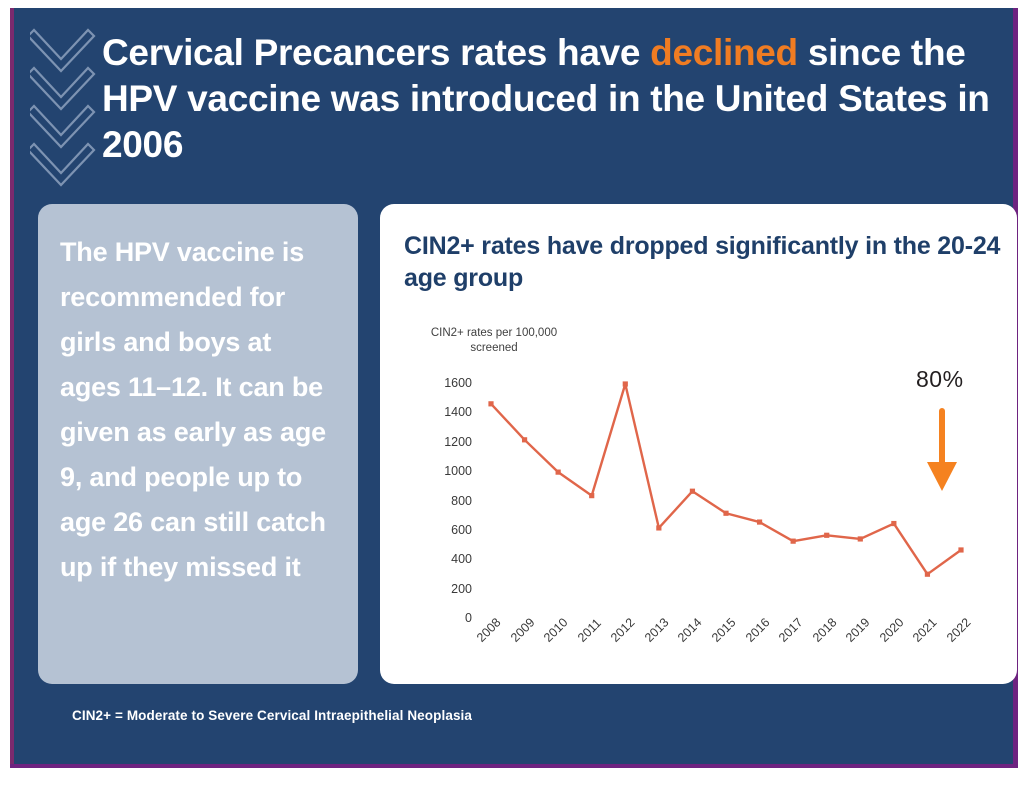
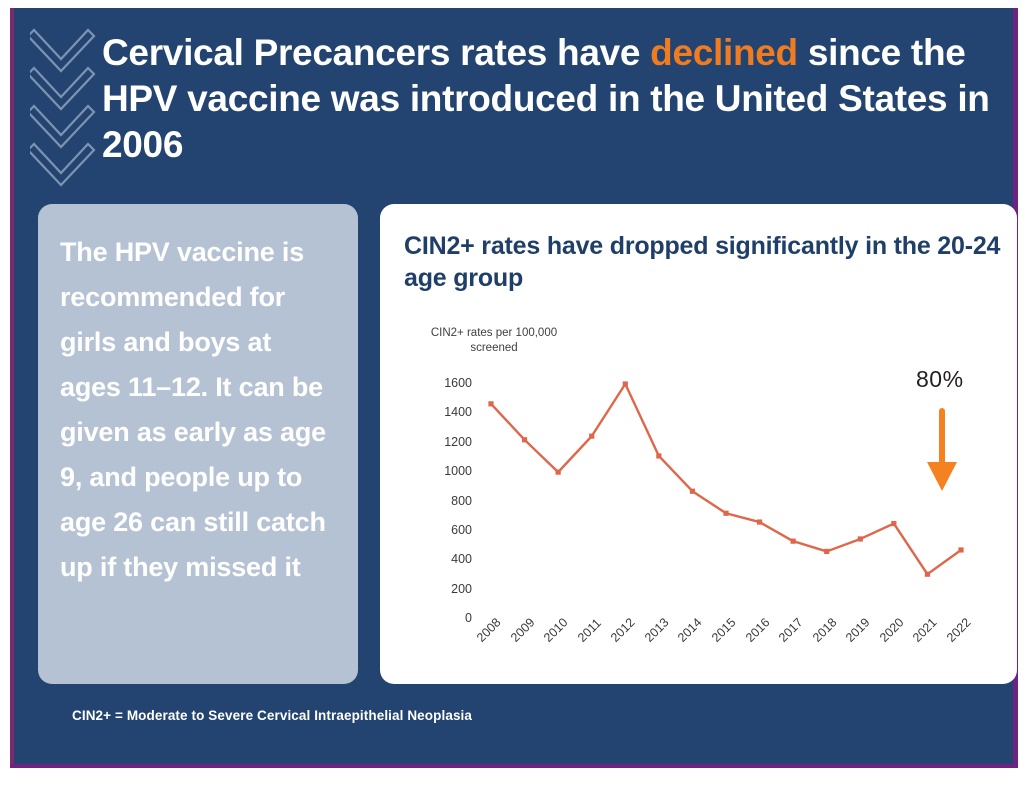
2011: 840 -> 1240
2013: 620 -> 1110
2018: 570 -> 460
